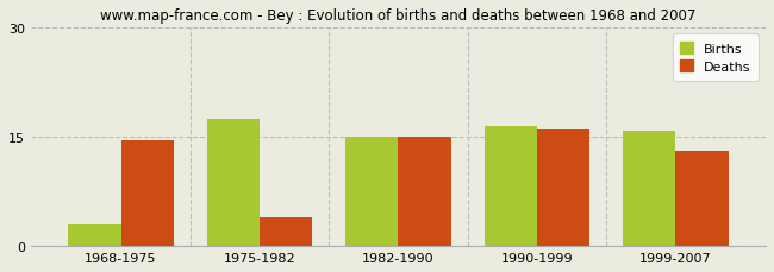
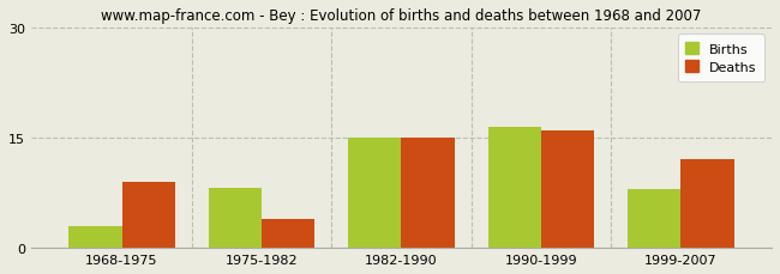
Deaths/1968-1975: 14.5 -> 9.0
Births/1975-1982: 17.5 -> 8.2
Births/1999-2007: 15.8 -> 8.0
Deaths/1999-2007: 13.0 -> 12.0
